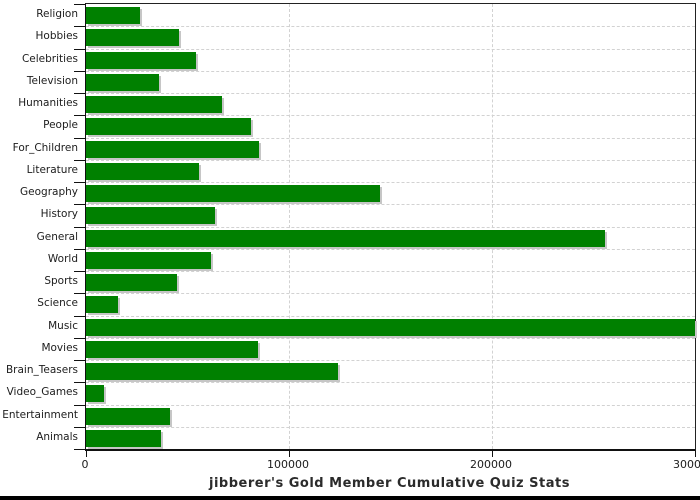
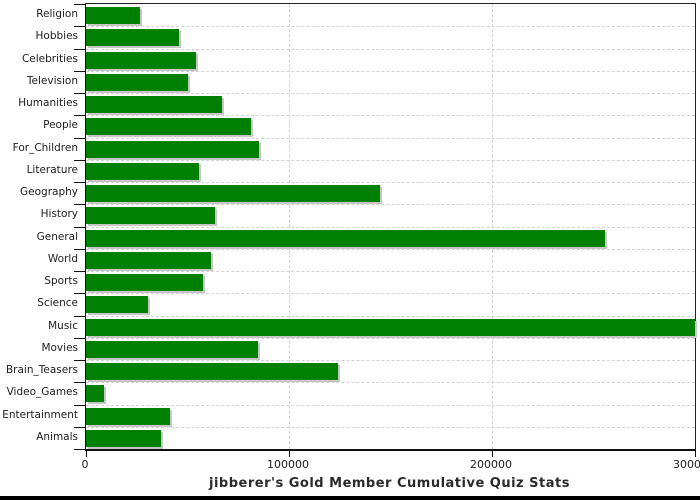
Television: 36000 -> 50000
Sports: 45000 -> 58000
Science: 16000 -> 30000
